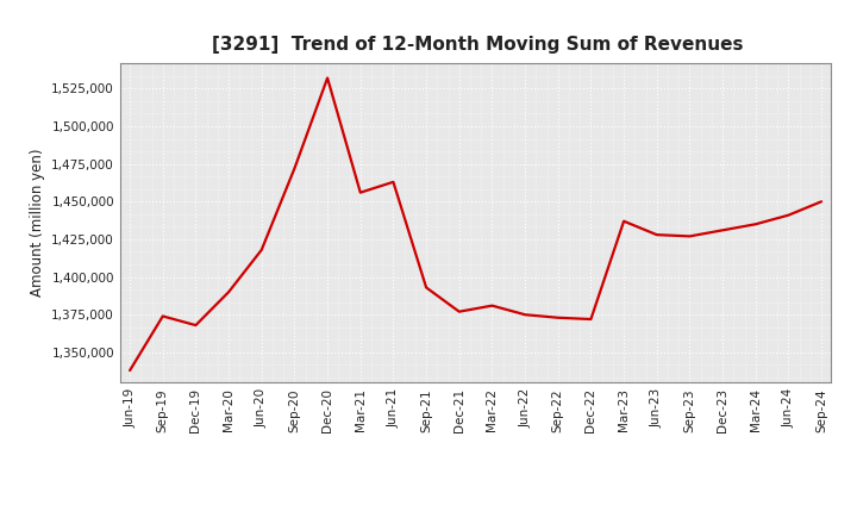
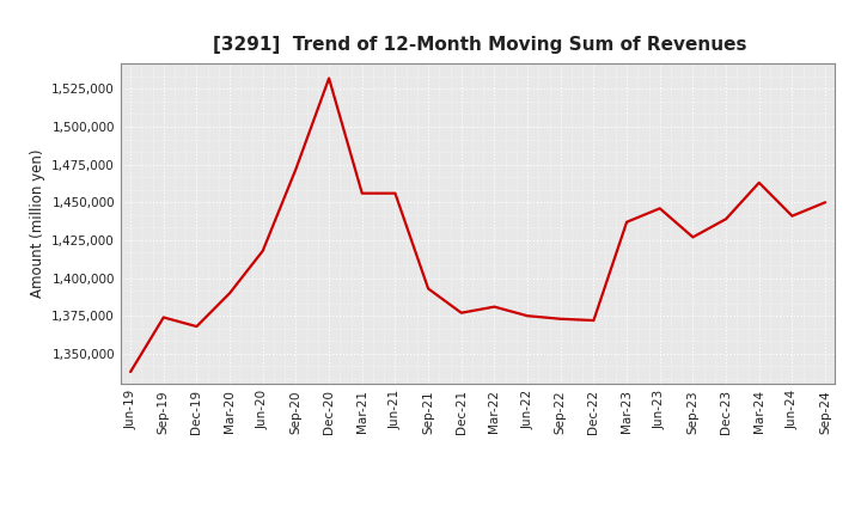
Jun-21: 1,463,000 -> 1,456,000
Jun-23: 1,428,000 -> 1,446,000
Dec-23: 1,431,000 -> 1,439,000
Mar-24: 1,435,000 -> 1,463,000
